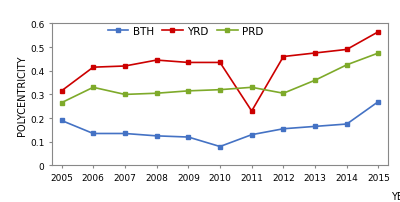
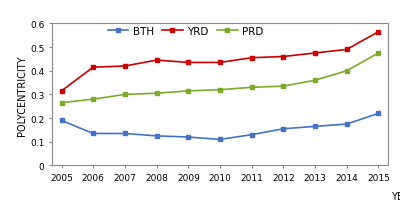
PRD/2006: 0.330 -> 0.280
BTH/2010: 0.080 -> 0.110
YRD/2011: 0.230 -> 0.455
PRD/2012: 0.305 -> 0.335
PRD/2014: 0.425 -> 0.400
BTH/2015: 0.270 -> 0.220
